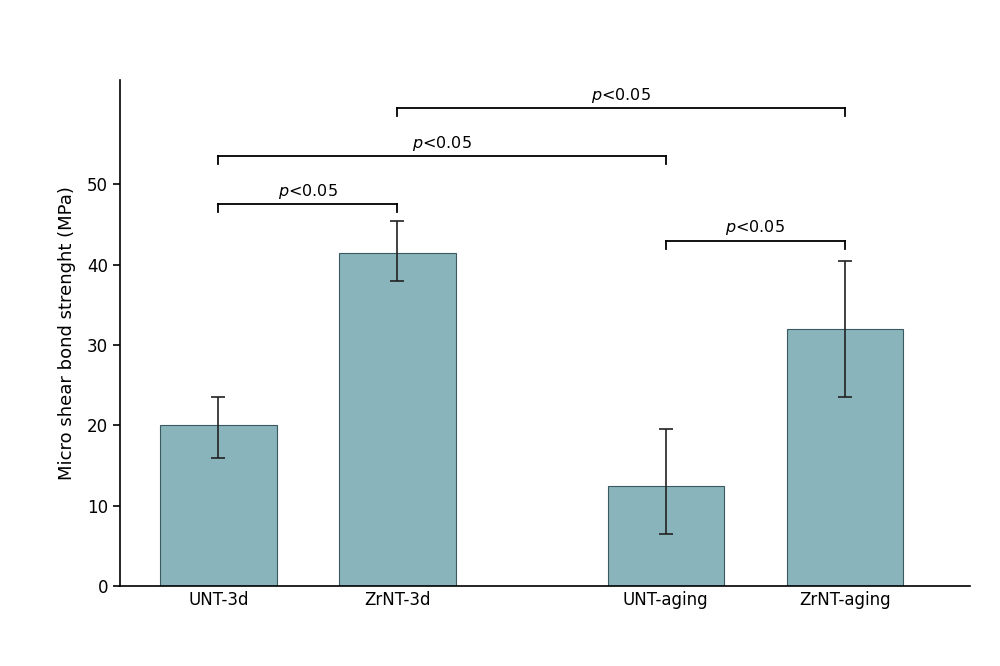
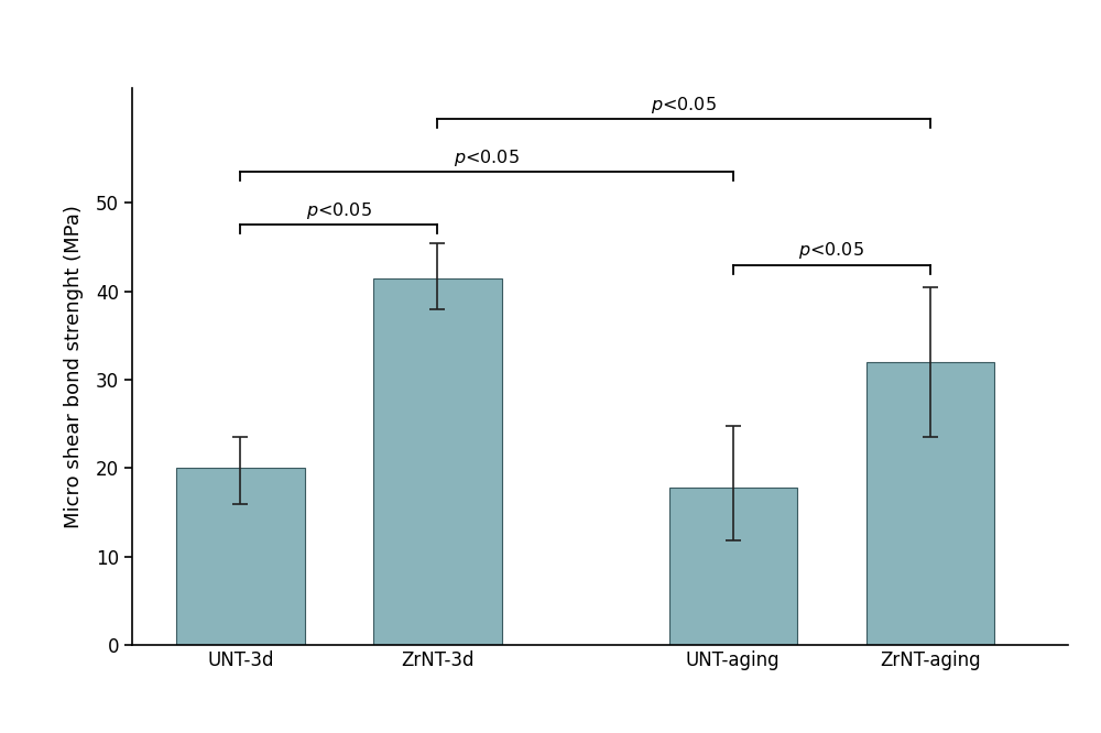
UNT-aging: 12.5 -> 17.8
